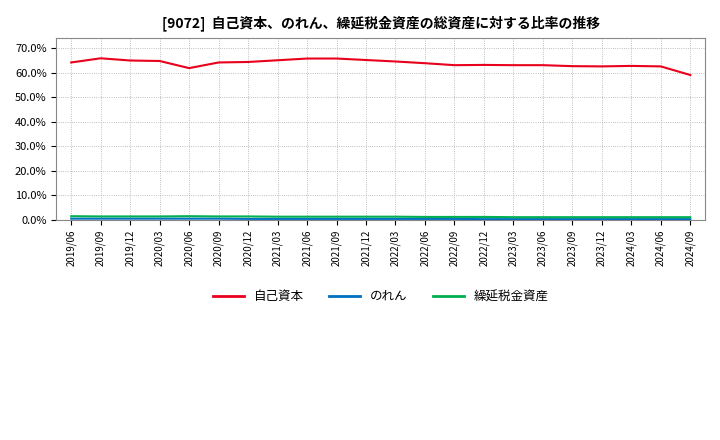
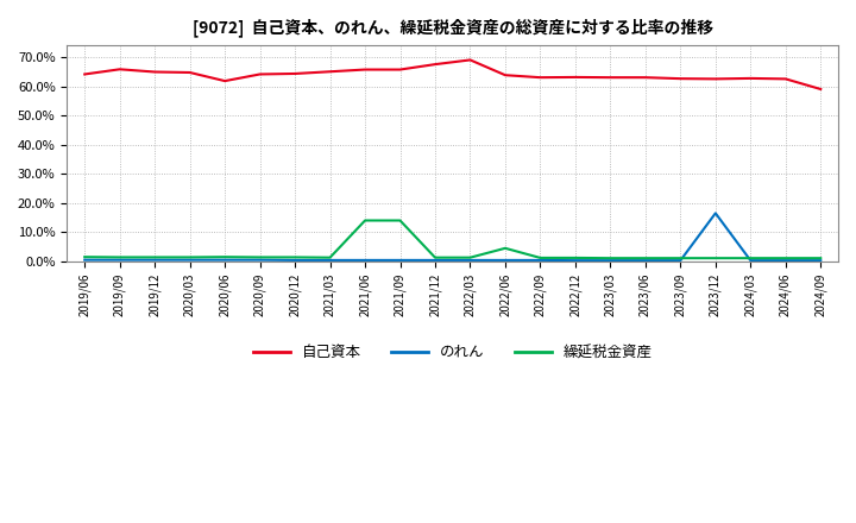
繰延税金資産/2021/06: 1.3% -> 14.0%
繰延税金資産/2021/09: 1.3% -> 14.0%
自己資本/2021/12: 65.1% -> 67.5%
自己資本/2022/03: 64.5% -> 69.0%
繰延税金資産/2022/06: 1.2% -> 4.5%
のれん/2023/12: 0.3% -> 16.5%
